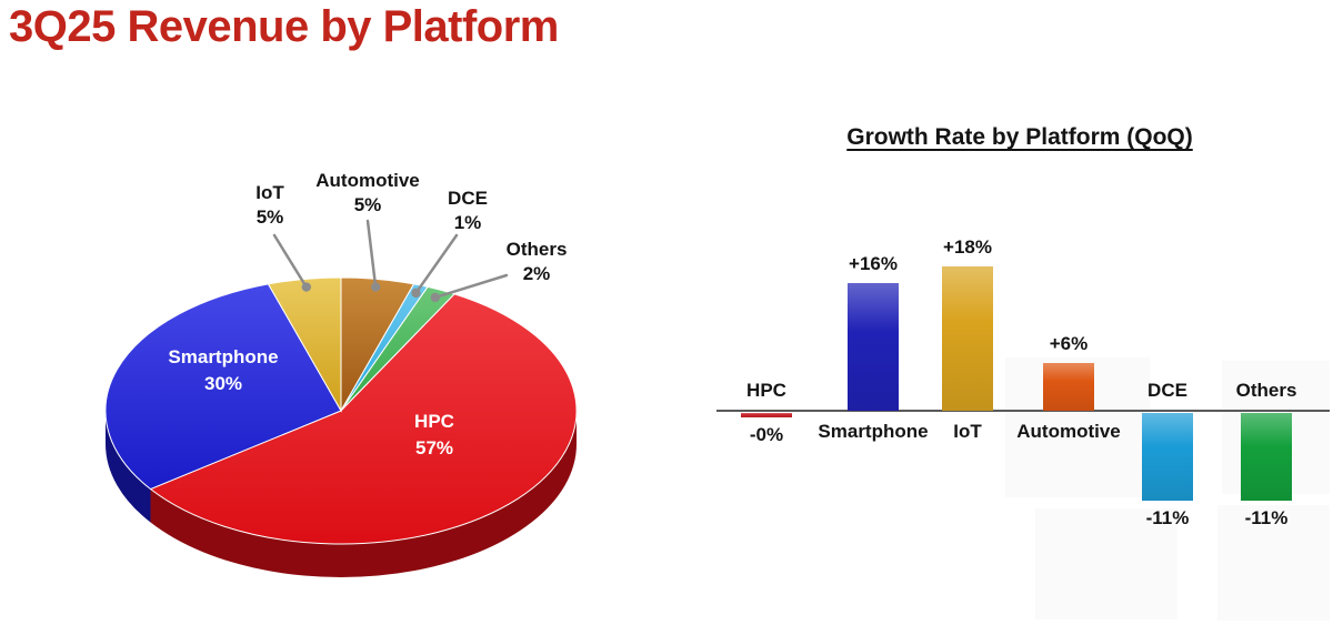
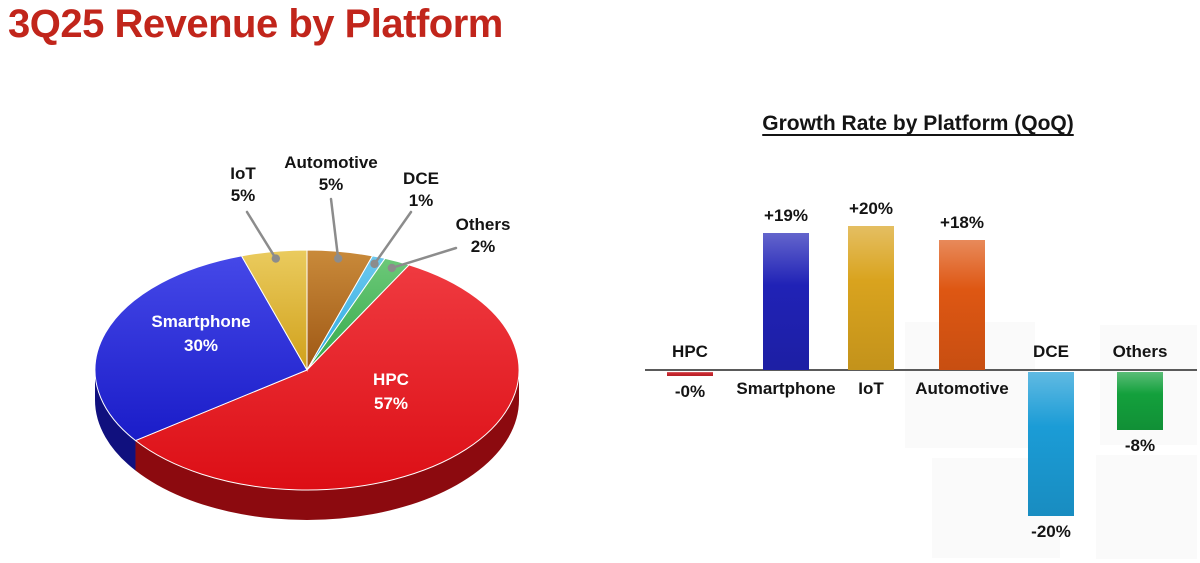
Growth Rate by Platform (QoQ)/Smartphone: +16% -> +19%
Growth Rate by Platform (QoQ)/IoT: +18% -> +20%
Growth Rate by Platform (QoQ)/Automotive: +6% -> +18%
Growth Rate by Platform (QoQ)/DCE: -11% -> -20%
Growth Rate by Platform (QoQ)/Others: -11% -> -8%
